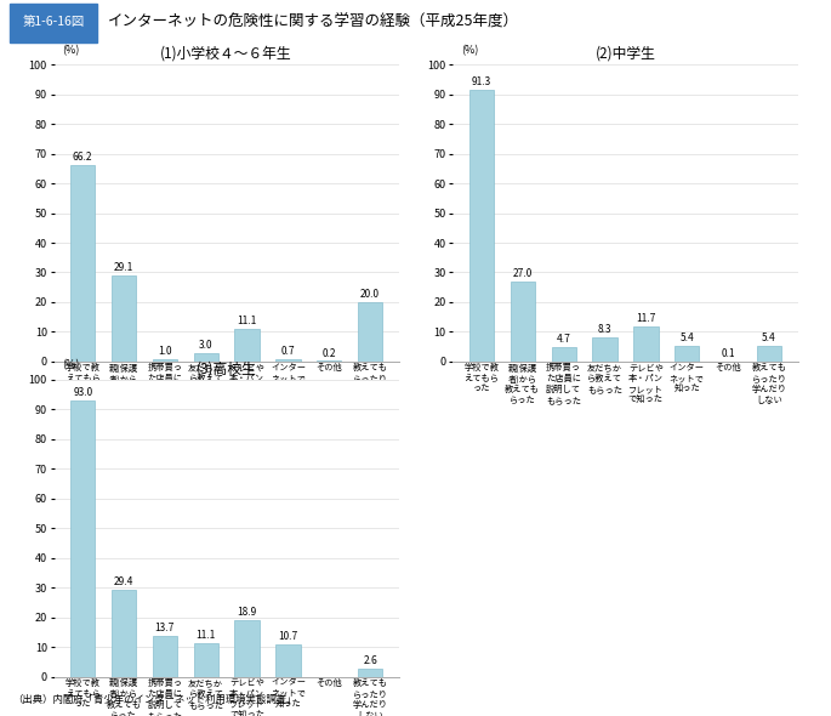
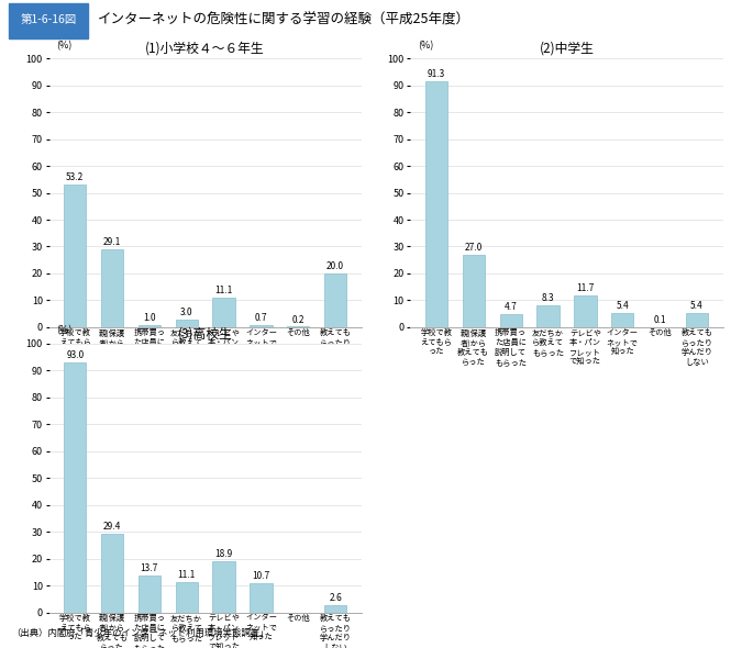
(1)小学校４～６年生/学校で教 えてもら った: 66.2 -> 53.2
